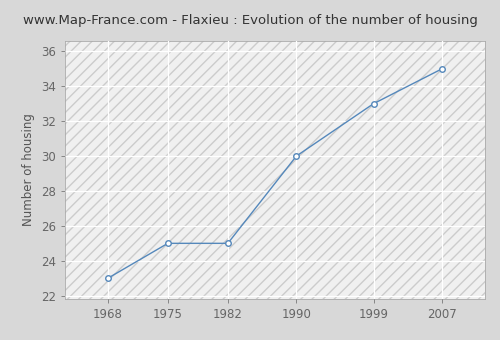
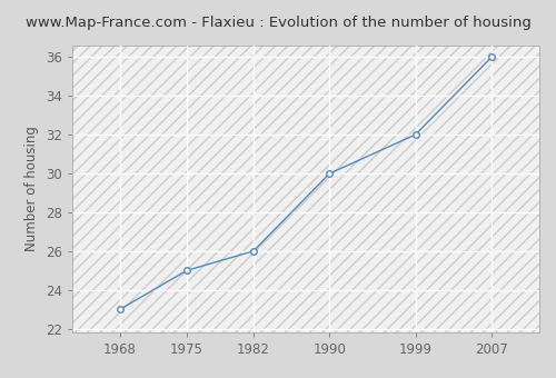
1982: 25 -> 26
1999: 33 -> 32
2007: 35 -> 36
